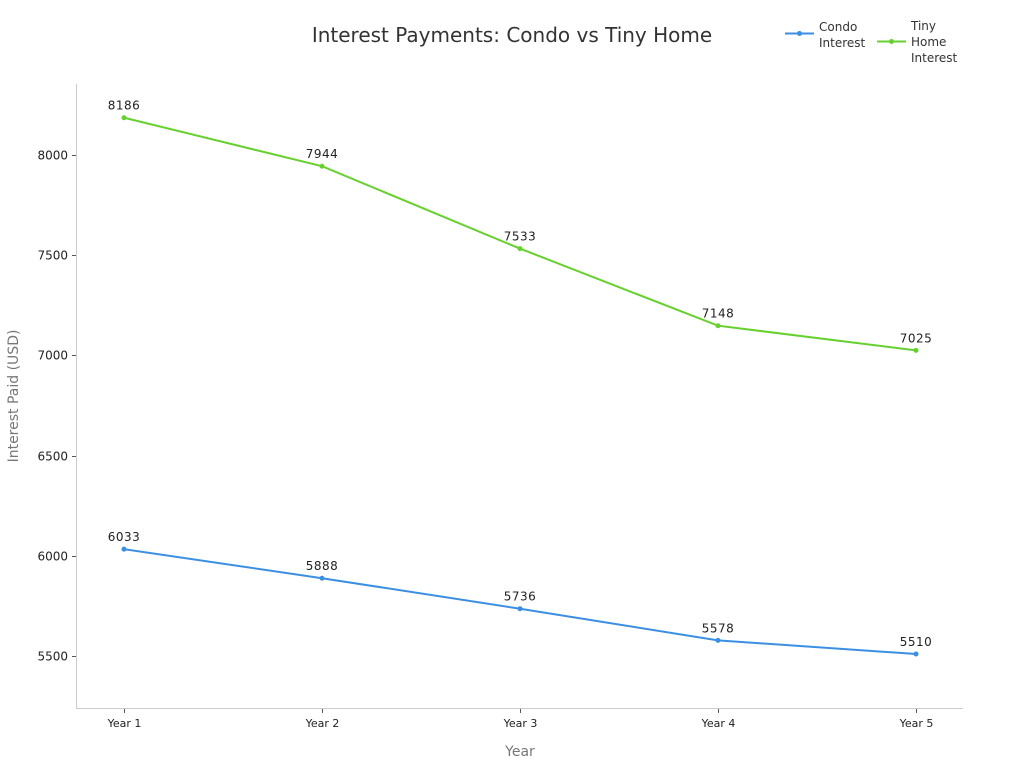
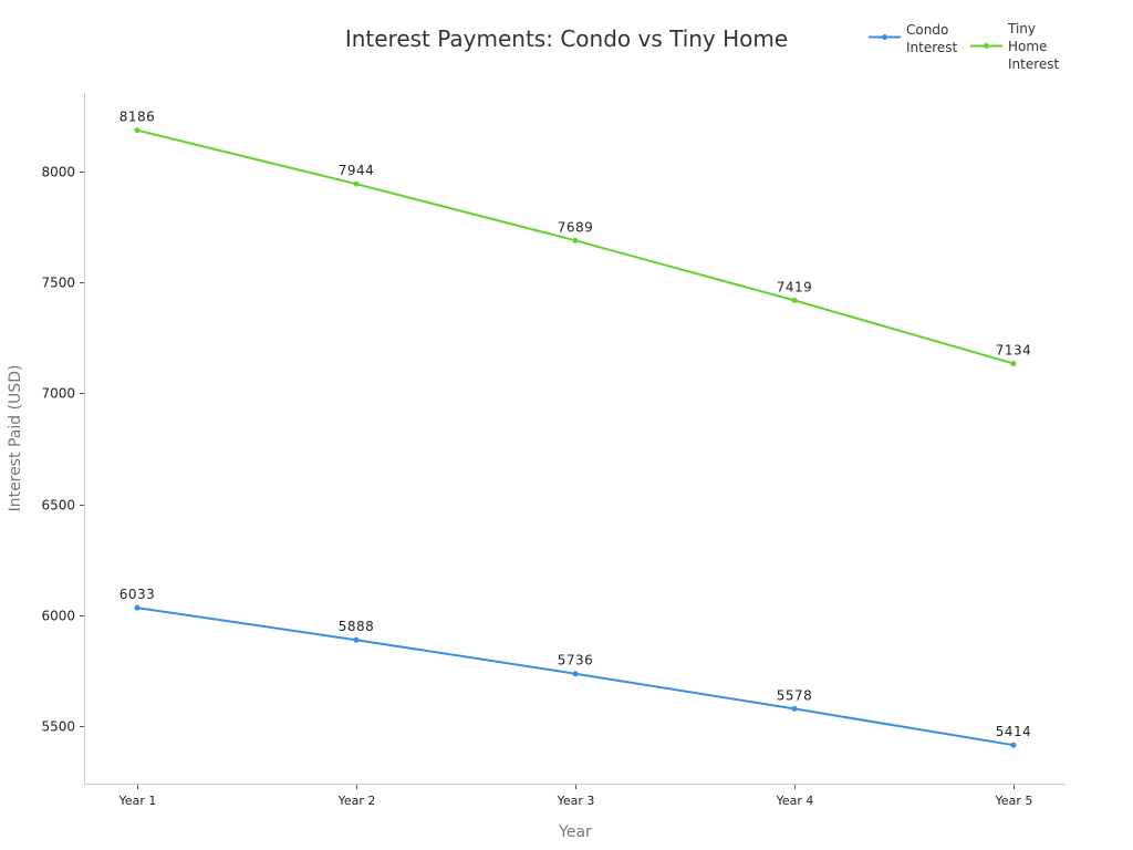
Tiny Home Interest/Year 3: 7533 -> 7689
Tiny Home Interest/Year 4: 7148 -> 7419
Condo Interest/Year 5: 5510 -> 5414
Tiny Home Interest/Year 5: 7025 -> 7134
